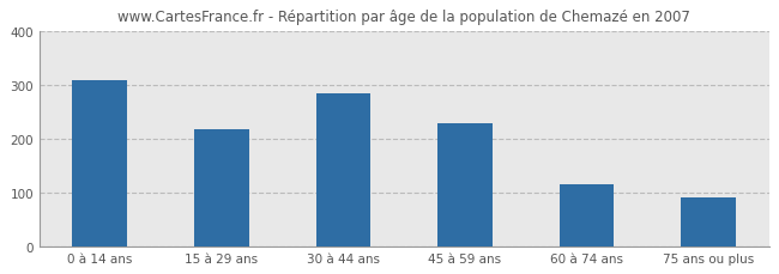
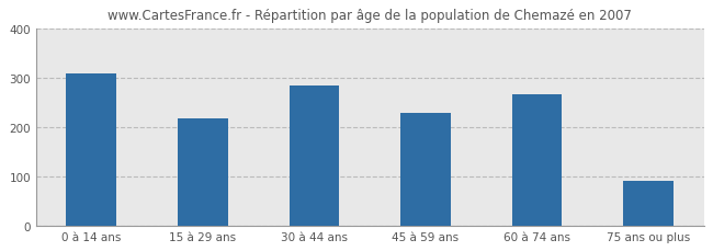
60 à 74 ans: 115 -> 265
